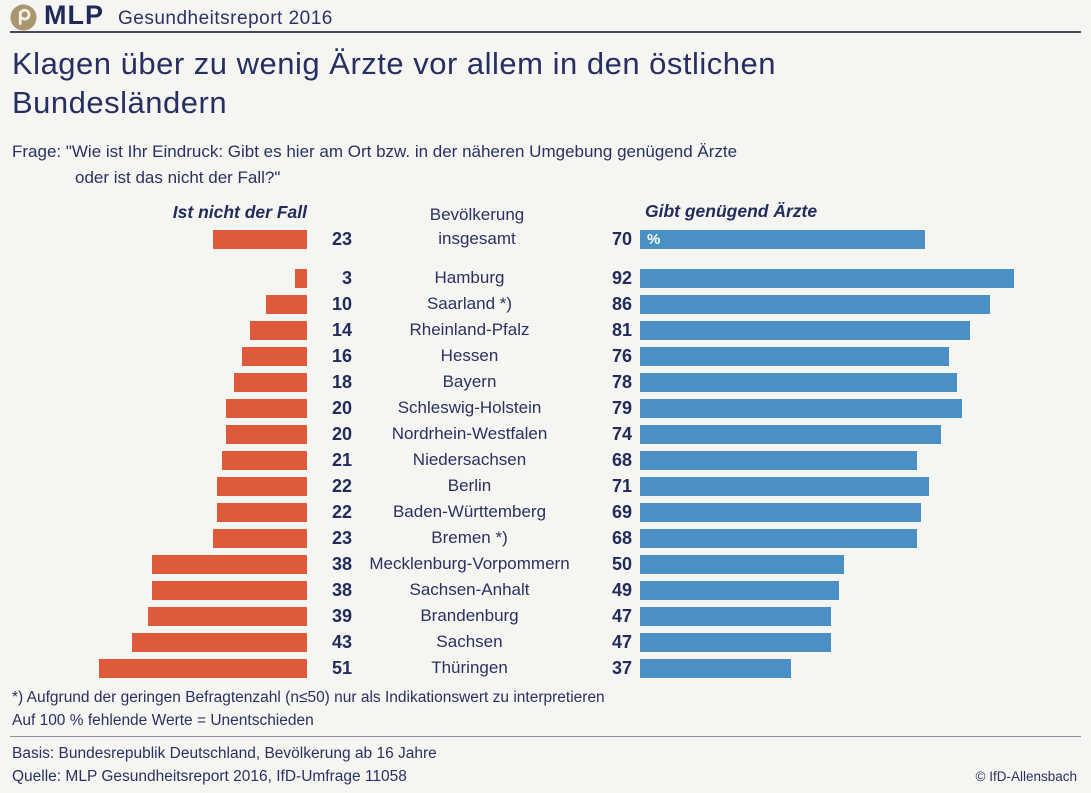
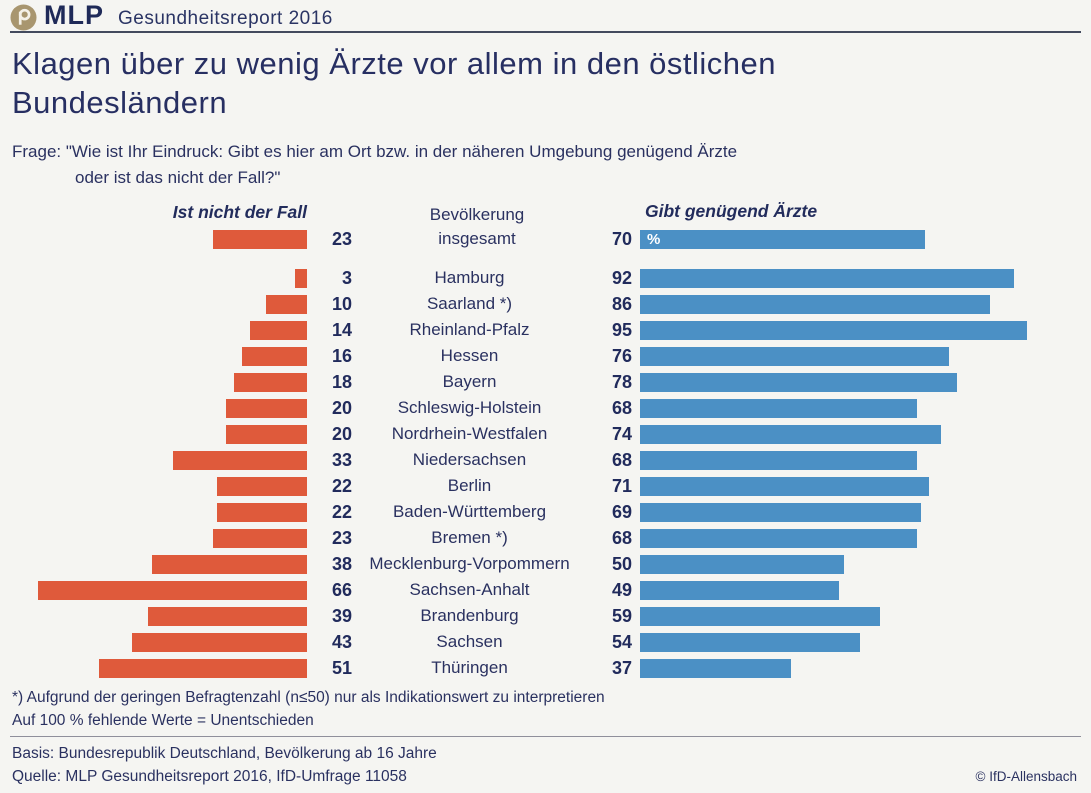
Gibt genügend Ärzte/Rheinland-Pfalz: 81 -> 95
Gibt genügend Ärzte/Schleswig-Holstein: 79 -> 68
Ist nicht der Fall/Niedersachsen: 21 -> 33
Ist nicht der Fall/Sachsen-Anhalt: 38 -> 66
Gibt genügend Ärzte/Brandenburg: 47 -> 59
Gibt genügend Ärzte/Sachsen: 47 -> 54
